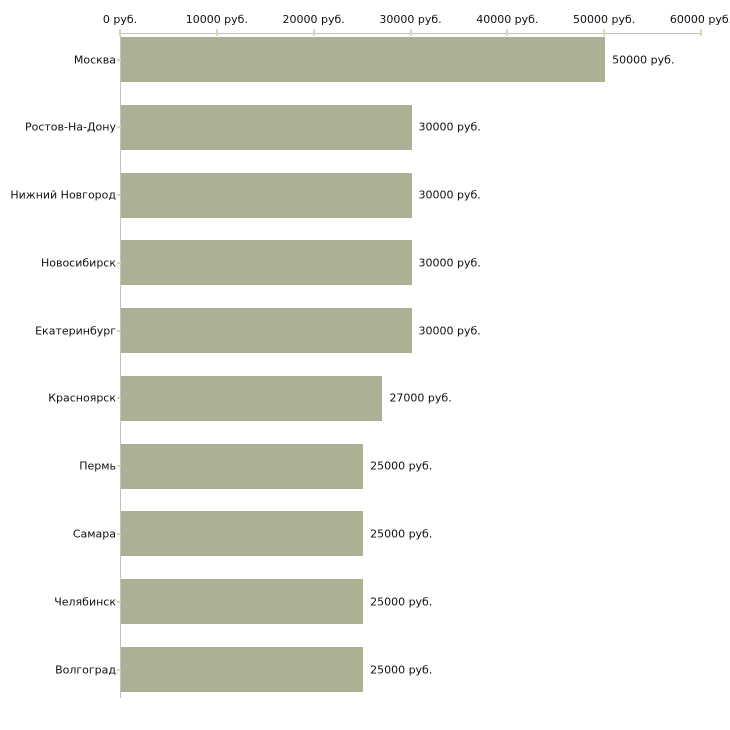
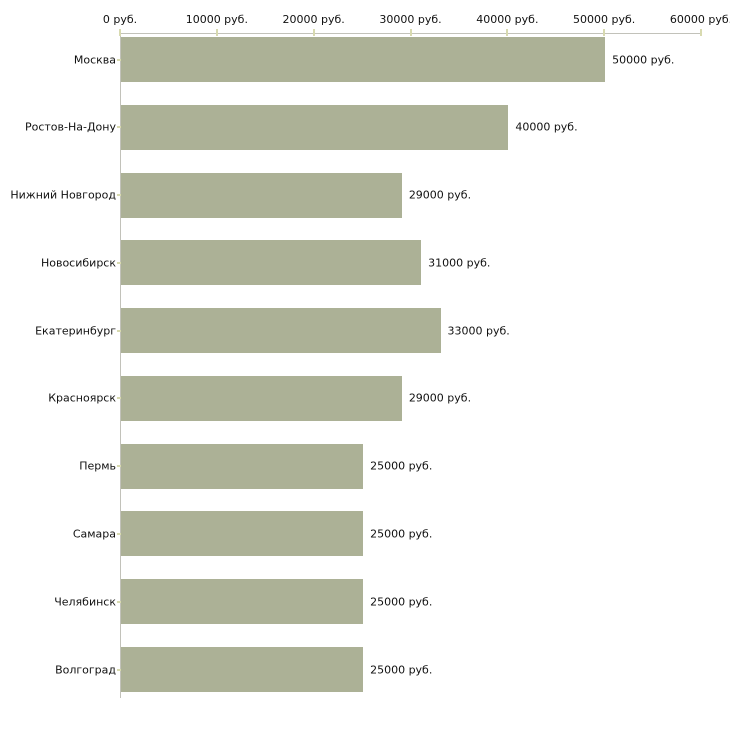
Ростов-На-Дону: 30000 -> 40000
Нижний Новгород: 30000 -> 29000
Новосибирск: 30000 -> 31000
Екатеринбург: 30000 -> 33000
Красноярск: 27000 -> 29000
